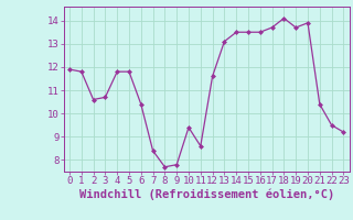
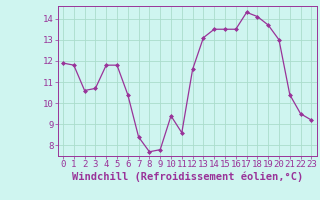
17: 13.7 -> 14.3
20: 13.9 -> 13.0
